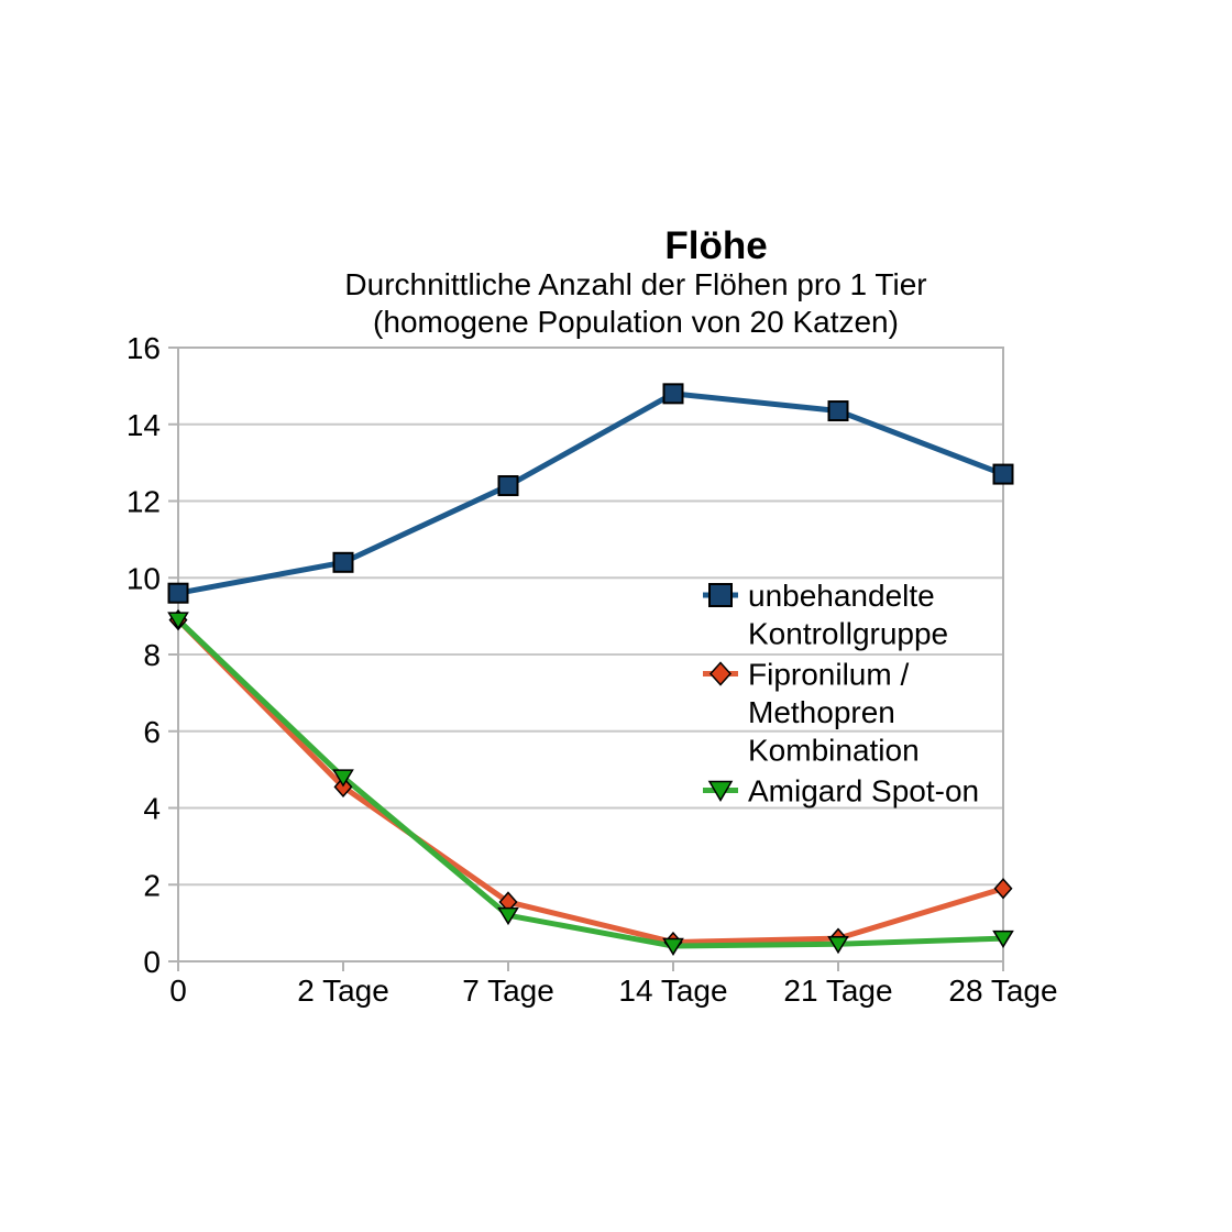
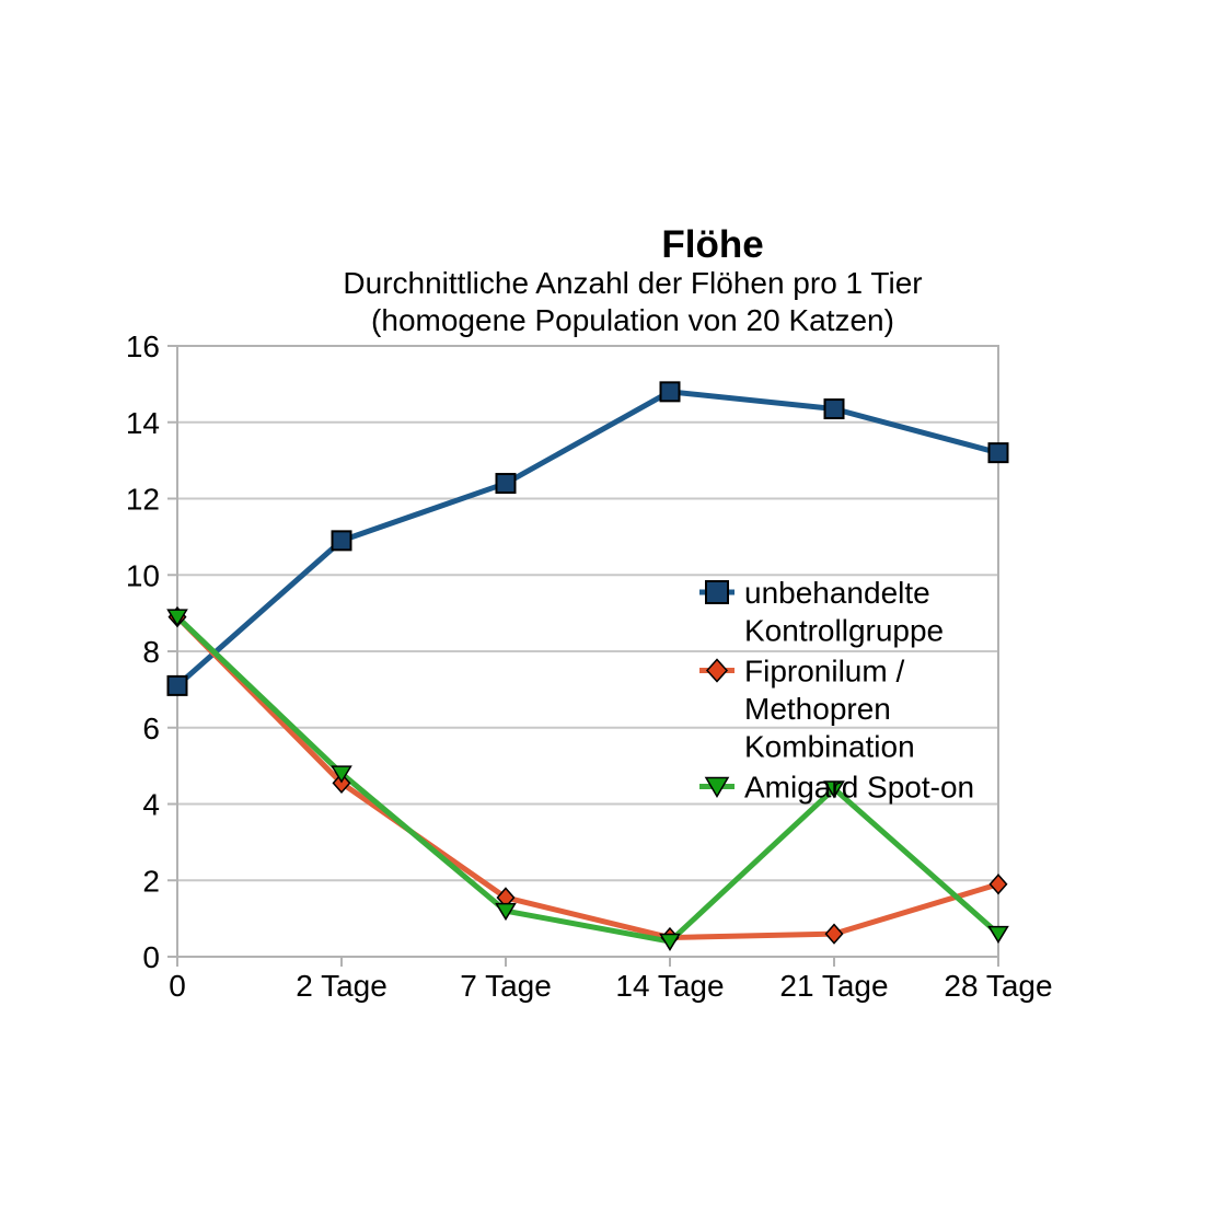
unbehandelte Kontrollgruppe/0: 9.6 -> 7.1
unbehandelte Kontrollgruppe/2 Tage: 10.4 -> 10.9
Amigard Spot-on/21 Tage: 0.5 -> 4.4
unbehandelte Kontrollgruppe/28 Tage: 12.7 -> 13.2
